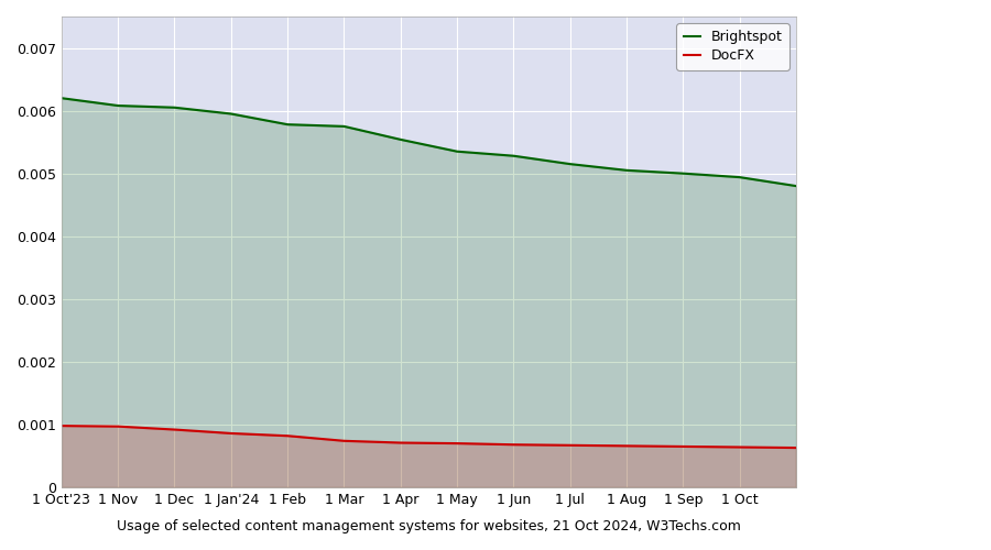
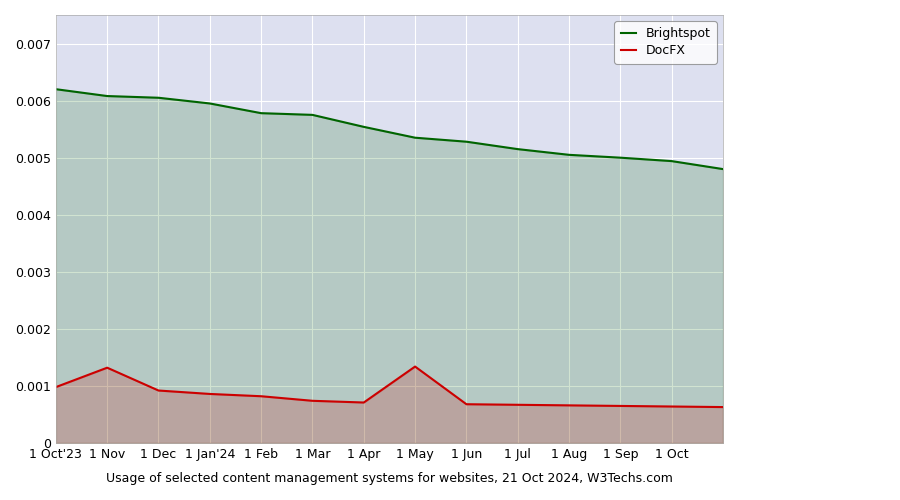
DocFX/1 Nov: 0.00097 -> 0.00132
DocFX/1 May: 0.00070 -> 0.00134
